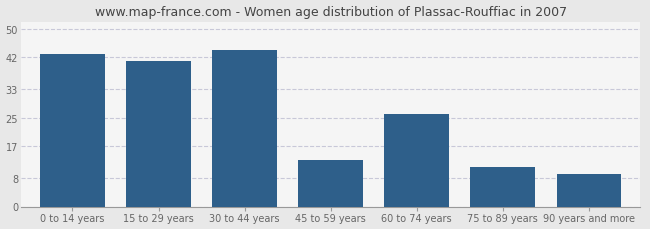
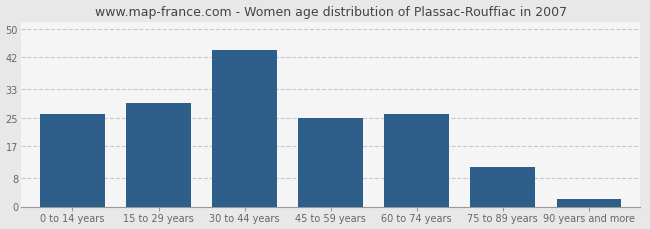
0 to 14 years: 43 -> 26
15 to 29 years: 41 -> 29
45 to 59 years: 13 -> 25
90 years and more: 9 -> 2
